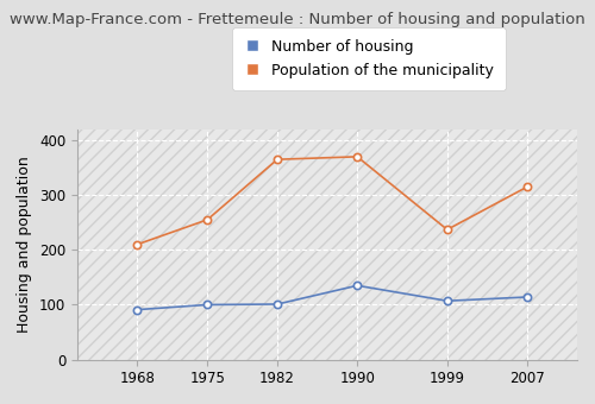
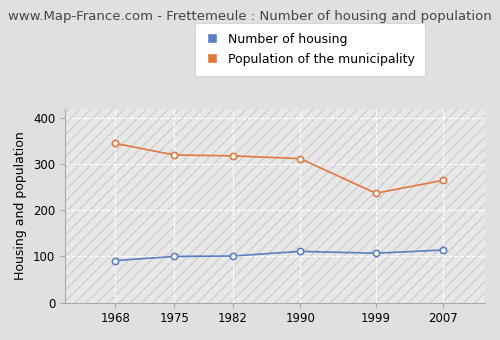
Population of the municipality/1968: 210 -> 345
Population of the municipality/1975: 255 -> 320
Population of the municipality/1982: 365 -> 318
Number of housing/1990: 135 -> 111
Population of the municipality/1990: 370 -> 312
Population of the municipality/2007: 315 -> 265
